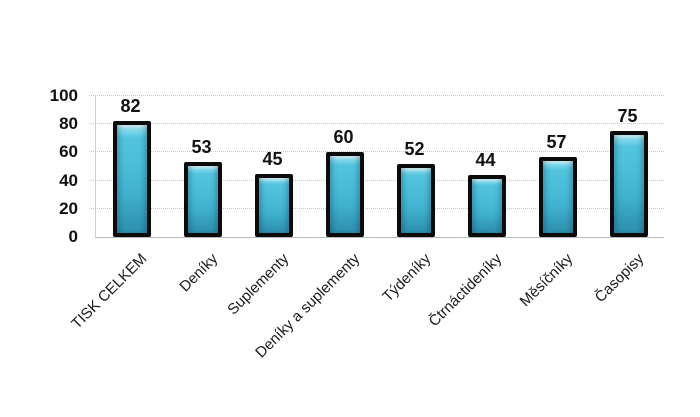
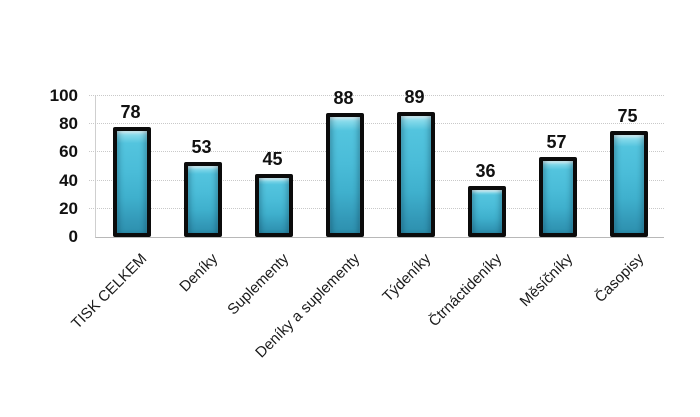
TISK CELKEM: 82 -> 78
Deníky a suplementy: 60 -> 88
Týdeníky: 52 -> 89
Čtrnáctideníky: 44 -> 36
